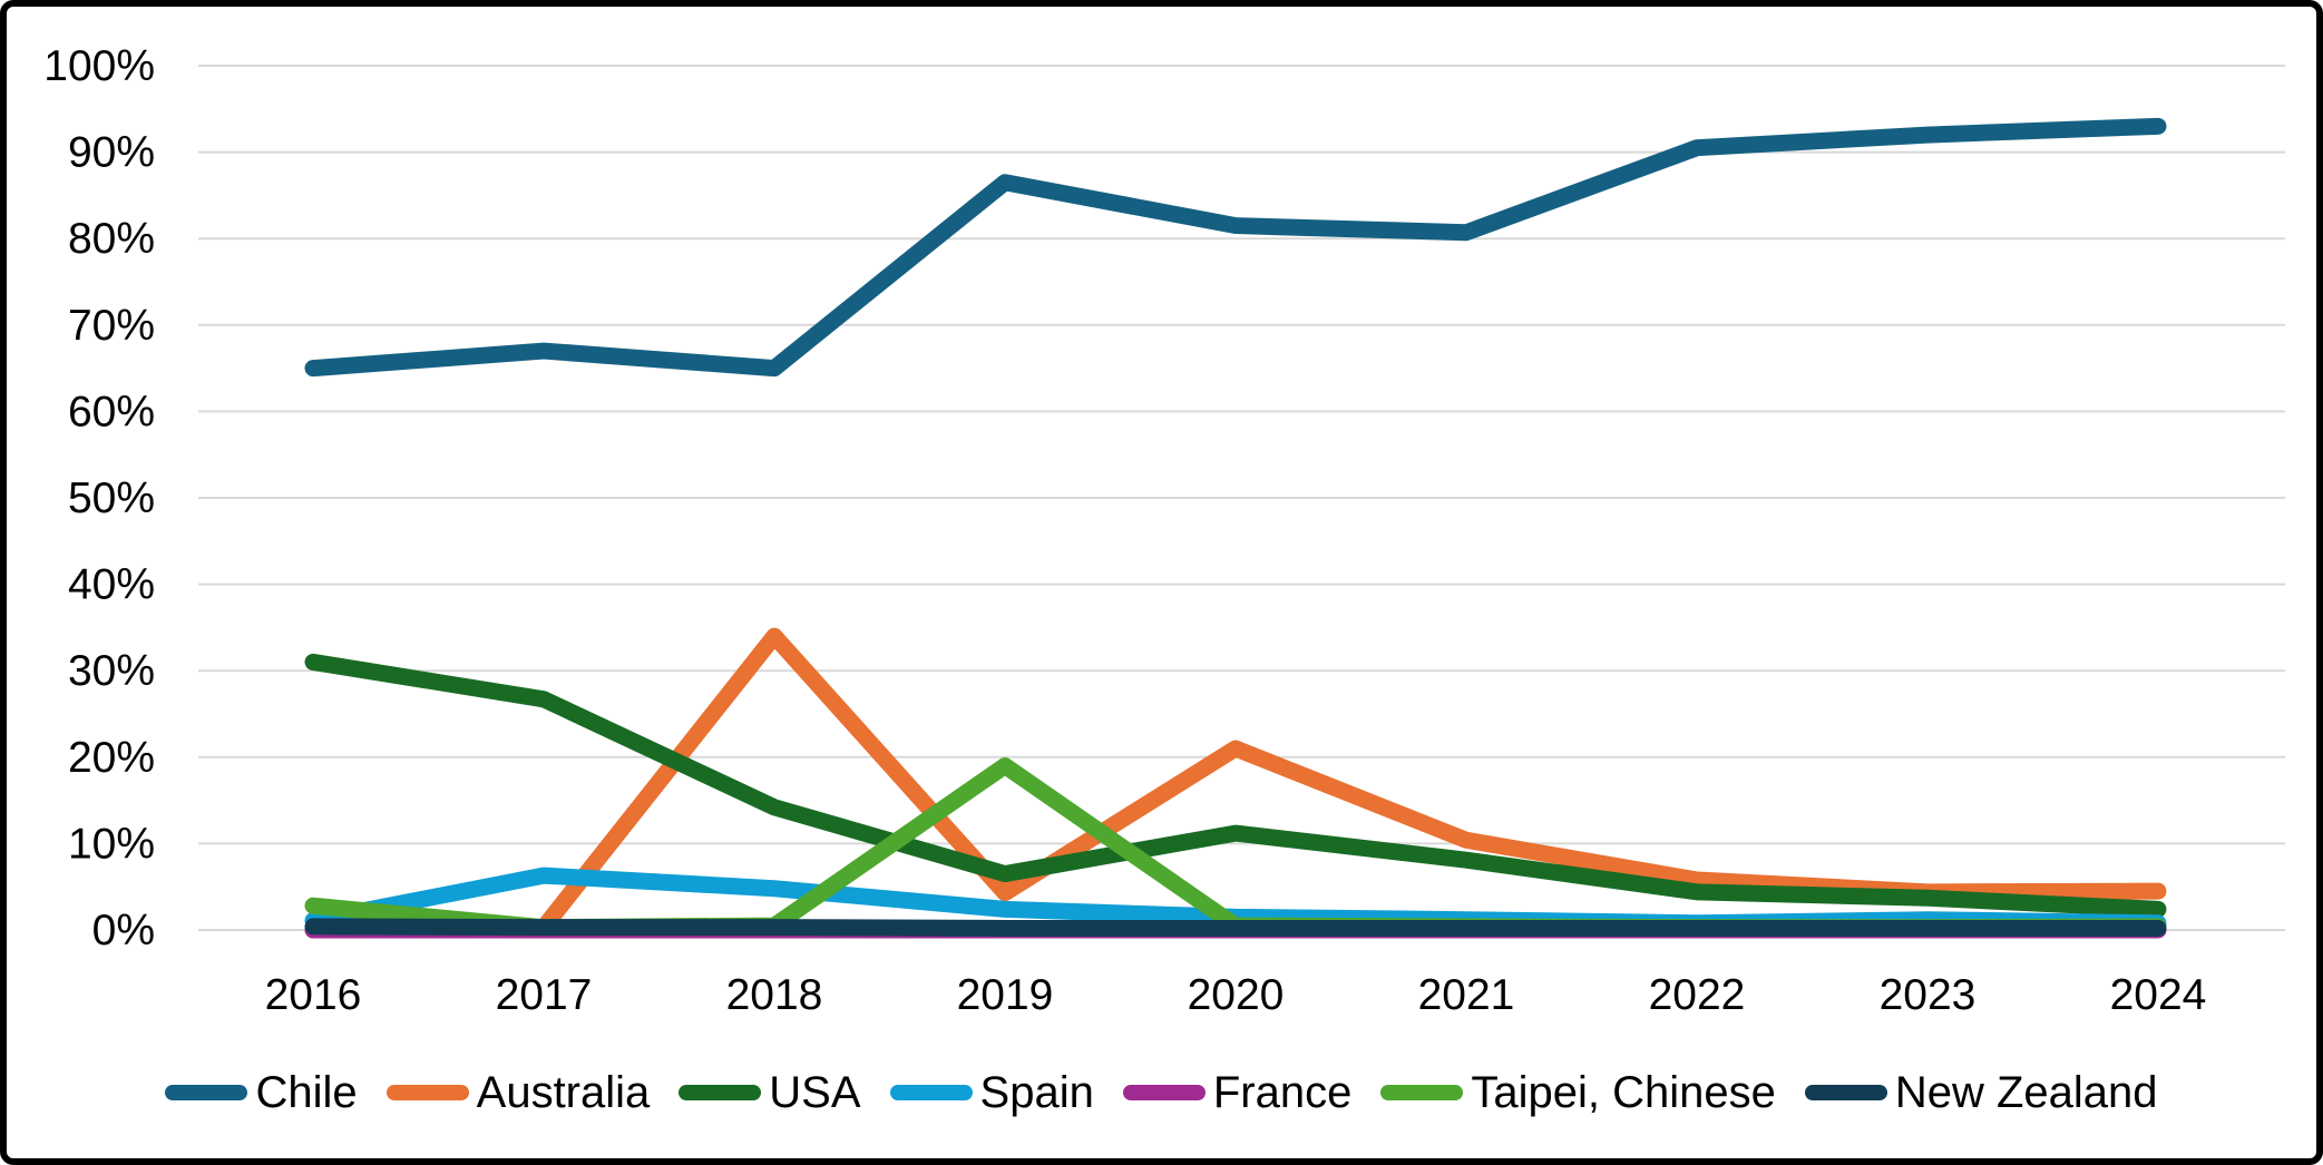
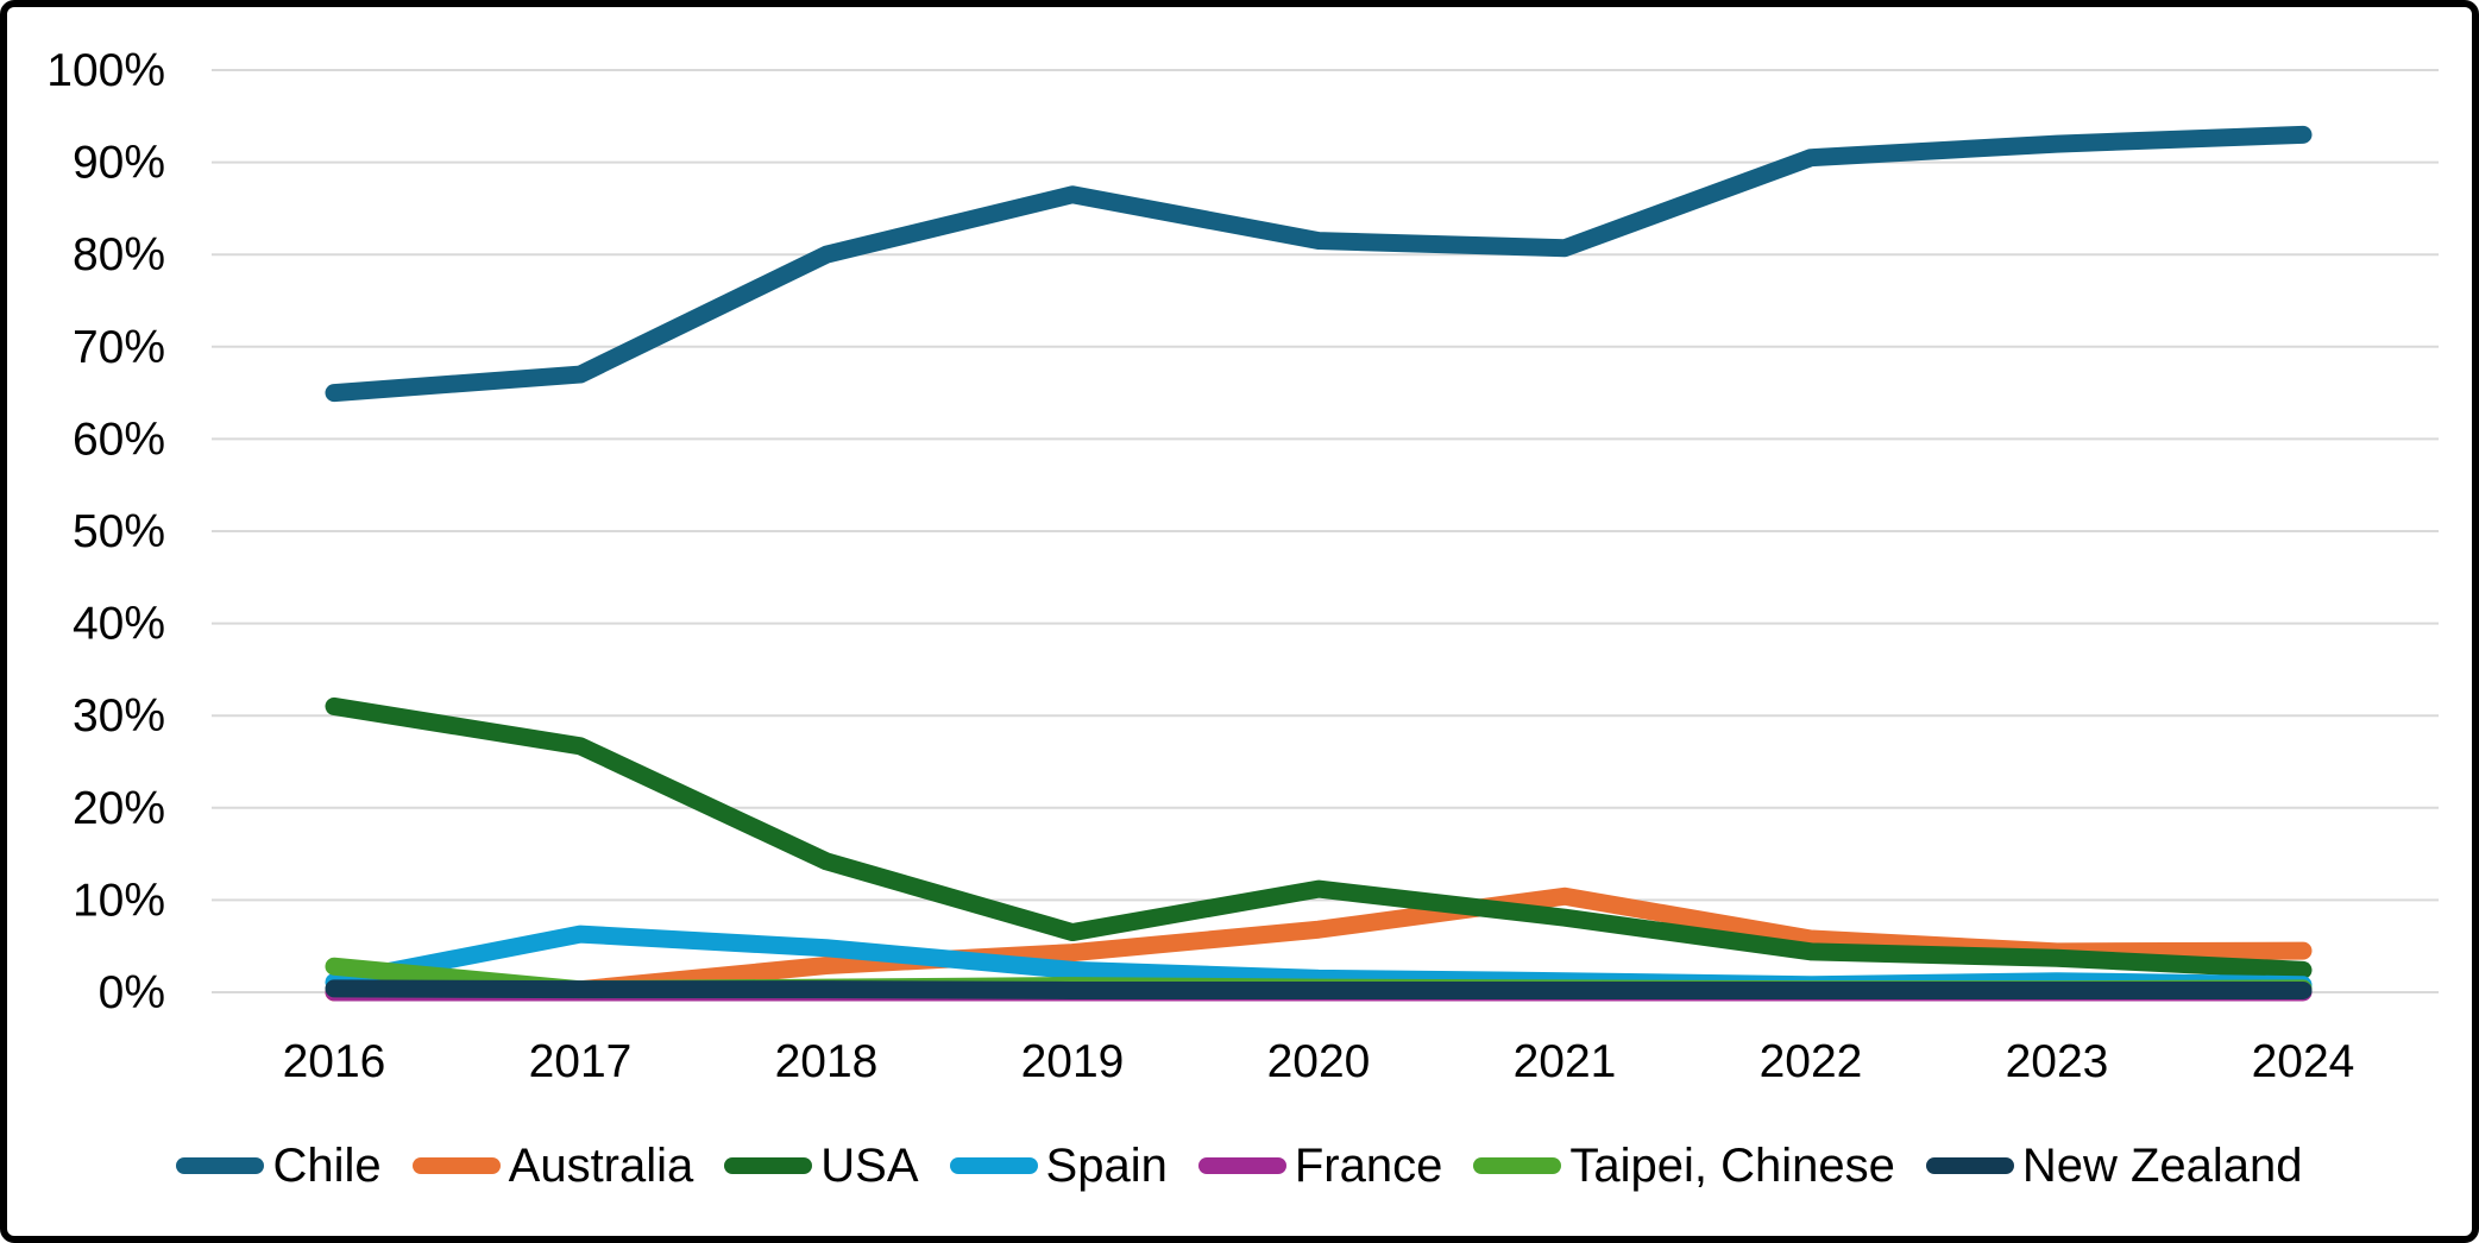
Chile/2018: 65% -> 80%
Australia/2018: 34% -> 3%
Taipei, Chinese/2019: 19% -> 1%
Australia/2020: 21% -> 7%
